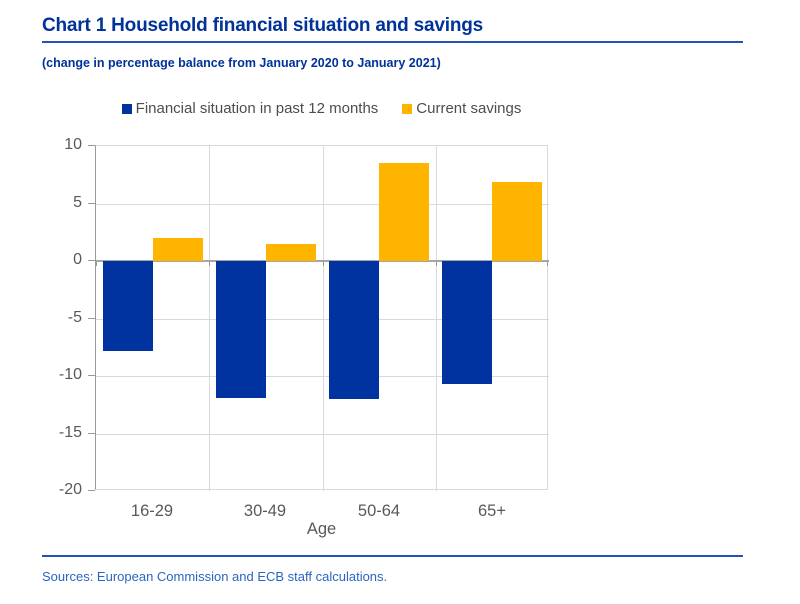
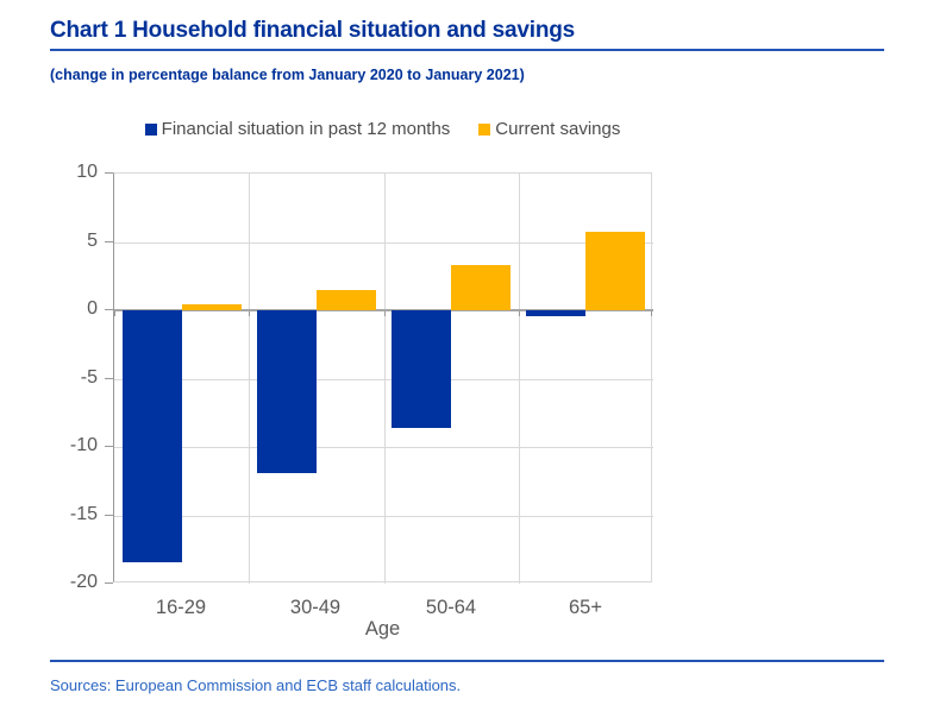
Financial situation in past 12 months/16-29: -7.8 -> -18.4
Current savings/16-29: 2.0 -> 0.4
Financial situation in past 12 months/50-64: -12.0 -> -8.6
Current savings/50-64: 8.5 -> 3.3
Financial situation in past 12 months/65+: -10.7 -> -0.4
Current savings/65+: 6.9 -> 5.7
